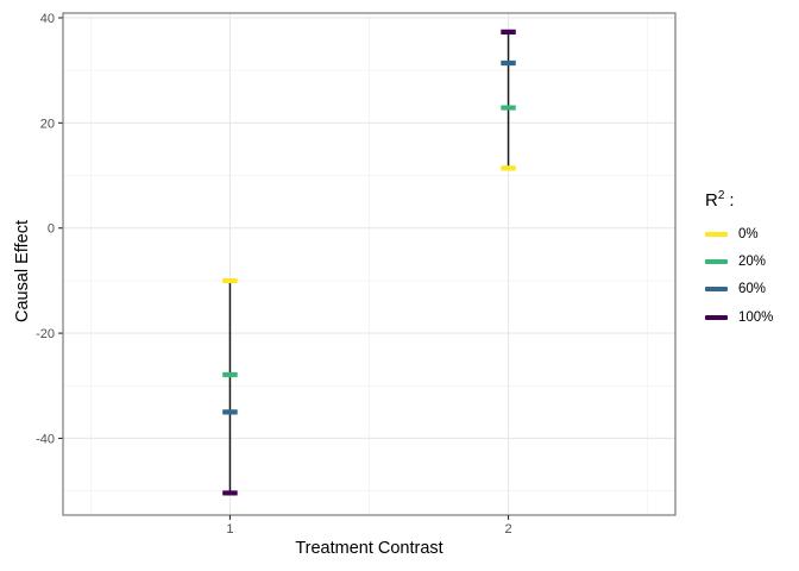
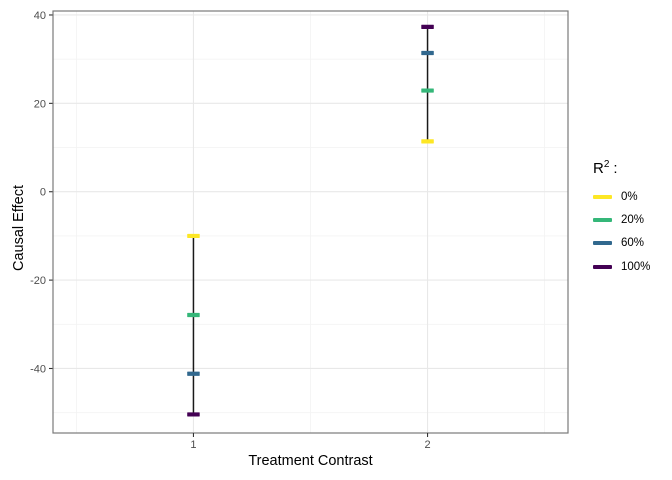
60%/1: -35 -> -41
